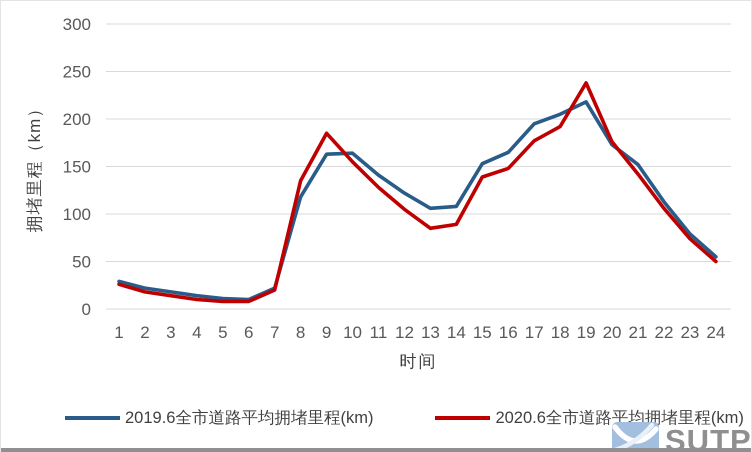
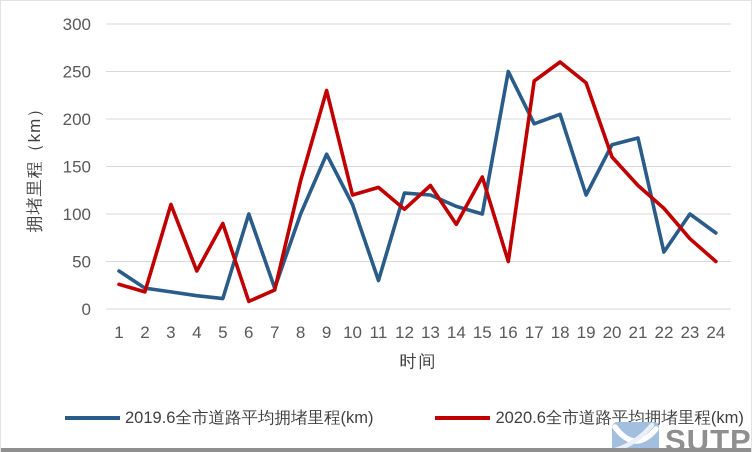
2019.6全市道路平均拥堵里程(km)/1: 30 -> 40
2020.6全市道路平均拥堵里程(km)/3: 10 -> 110
2020.6全市道路平均拥堵里程(km)/4: 10 -> 40
2020.6全市道路平均拥堵里程(km)/5: 10 -> 90
2019.6全市道路平均拥堵里程(km)/6: 10 -> 100
2019.6全市道路平均拥堵里程(km)/8: 120 -> 100
2020.6全市道路平均拥堵里程(km)/9: 180 -> 230
2019.6全市道路平均拥堵里程(km)/10: 160 -> 110
2020.6全市道路平均拥堵里程(km)/10: 160 -> 120
2019.6全市道路平均拥堵里程(km)/11: 140 -> 30
2019.6全市道路平均拥堵里程(km)/13: 110 -> 120
2020.6全市道路平均拥堵里程(km)/13: 80 -> 130
2019.6全市道路平均拥堵里程(km)/15: 150 -> 100
2019.6全市道路平均拥堵里程(km)/16: 160 -> 250
2020.6全市道路平均拥堵里程(km)/16: 150 -> 50
2020.6全市道路平均拥堵里程(km)/17: 180 -> 240
2020.6全市道路平均拥堵里程(km)/18: 190 -> 260
2019.6全市道路平均拥堵里程(km)/19: 220 -> 120
2020.6全市道路平均拥堵里程(km)/20: 180 -> 160
2019.6全市道路平均拥堵里程(km)/21: 150 -> 180
2020.6全市道路平均拥堵里程(km)/21: 140 -> 130
2019.6全市道路平均拥堵里程(km)/22: 110 -> 60
2019.6全市道路平均拥堵里程(km)/23: 80 -> 100
2019.6全市道路平均拥堵里程(km)/24: 60 -> 80
